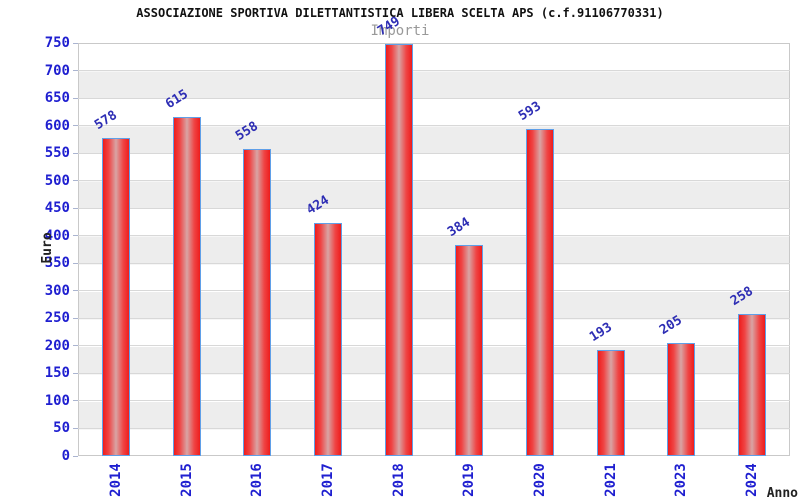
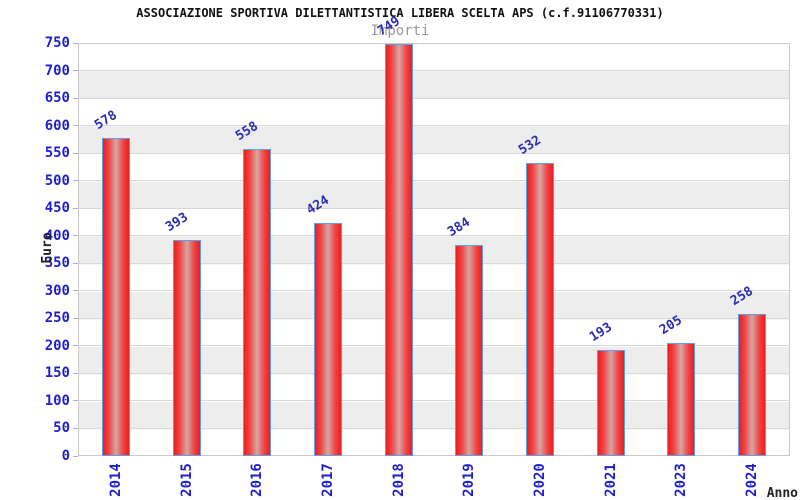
2015: 615 -> 393
2020: 593 -> 532
